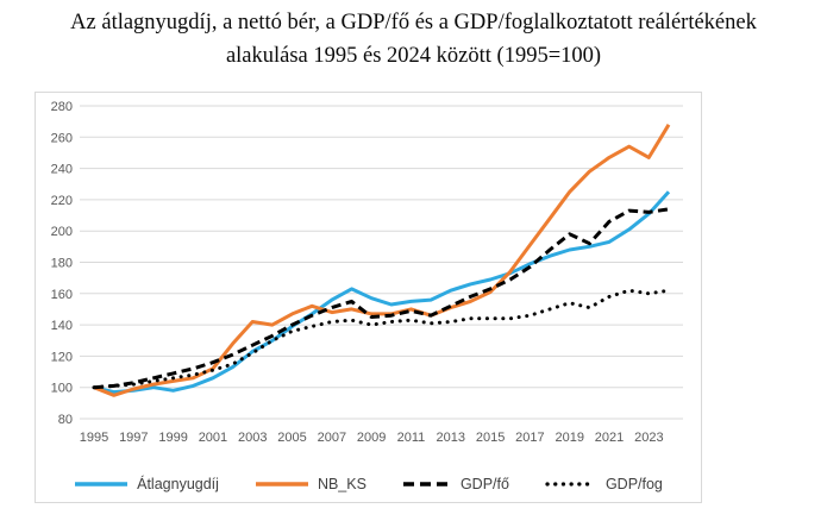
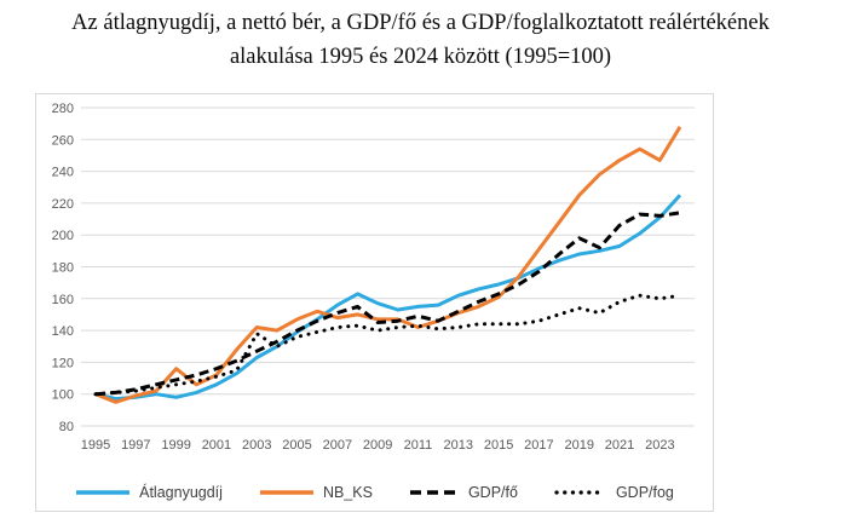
NB_KS/1999: 104 -> 116
GDP/fog/2003: 122 -> 138
NB_KS/2011: 150 -> 142
